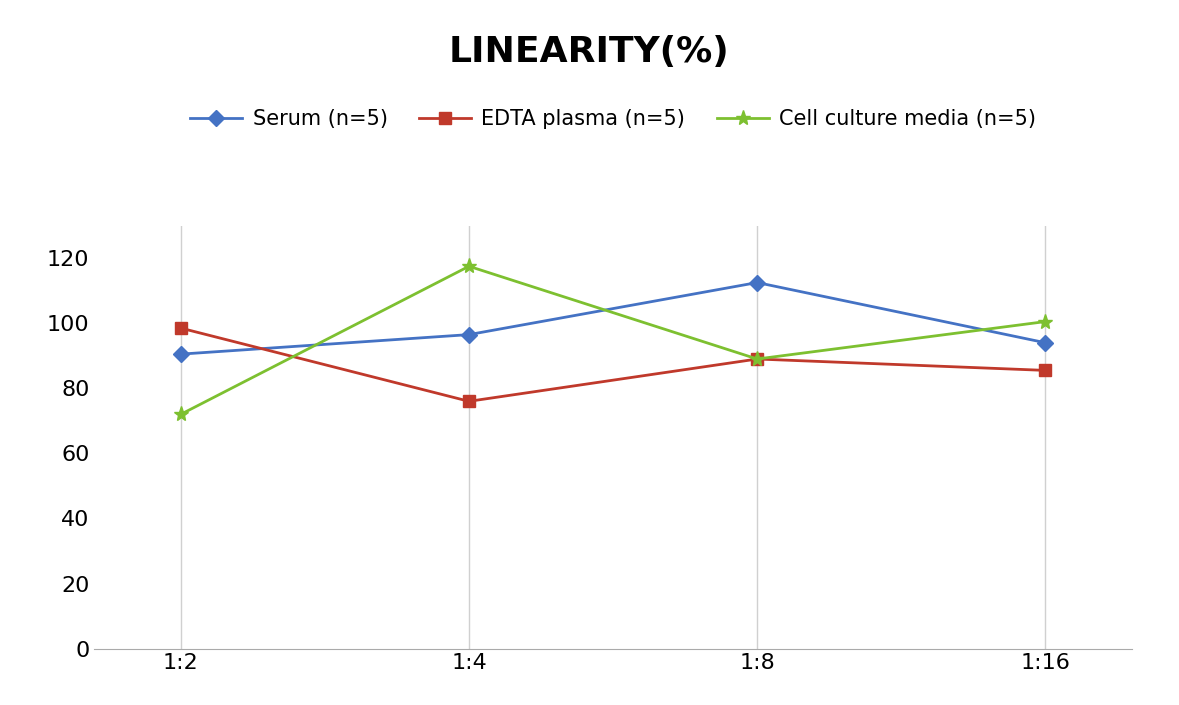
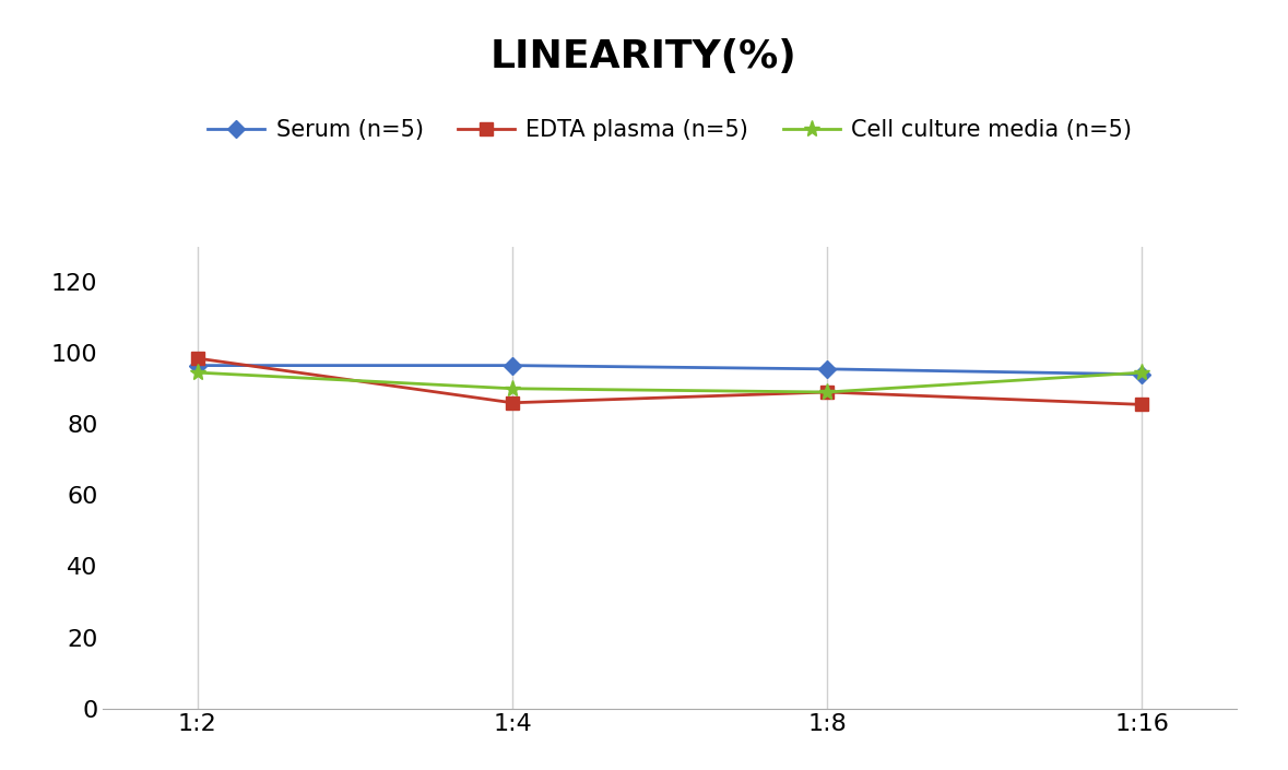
Serum (n=5)/1:2: 90.5 -> 96.5
Cell culture media (n=5)/1:2: 72.0 -> 94.5
EDTA plasma (n=5)/1:4: 76.0 -> 86.0
Cell culture media (n=5)/1:4: 117.5 -> 90.0
Serum (n=5)/1:8: 112.5 -> 95.5
Cell culture media (n=5)/1:16: 100.5 -> 94.5
